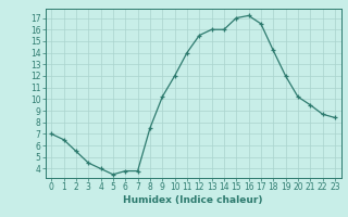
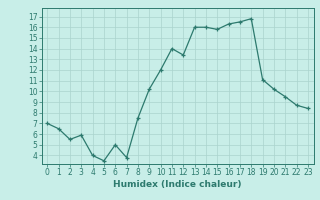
3: 4.5 -> 5.9
6: 3.8 -> 5.0
12: 15.5 -> 13.4
15: 17.0 -> 15.8
16: 17.2 -> 16.3
18: 14.2 -> 16.8
19: 12.0 -> 11.1
